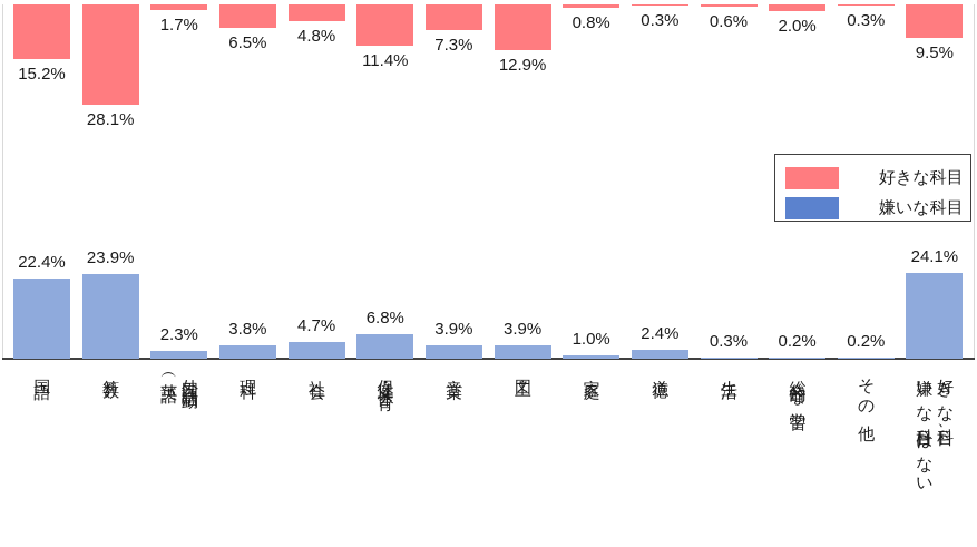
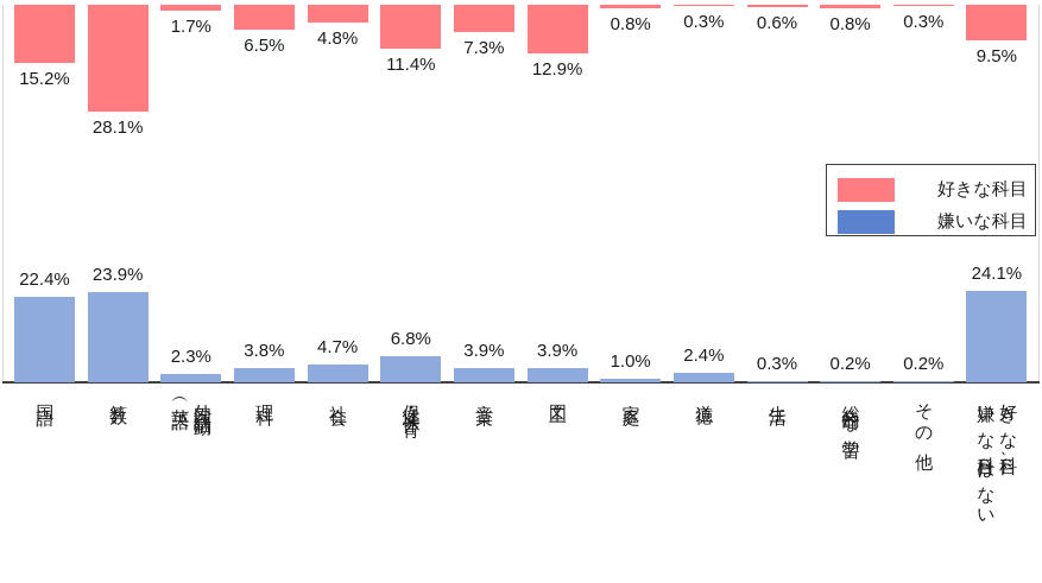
好きな科目/総合的な学習: 2.0% -> 0.8%
